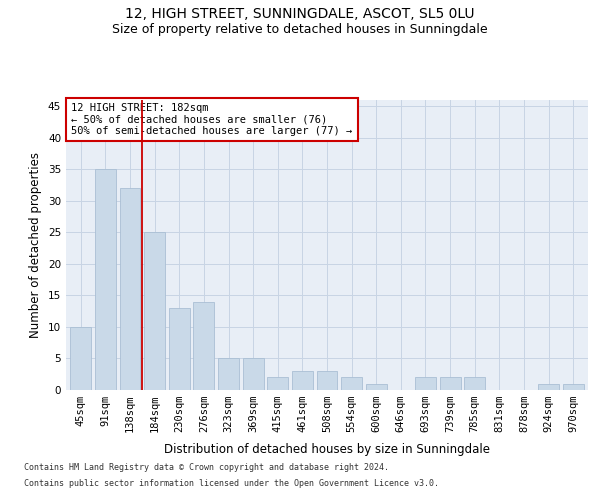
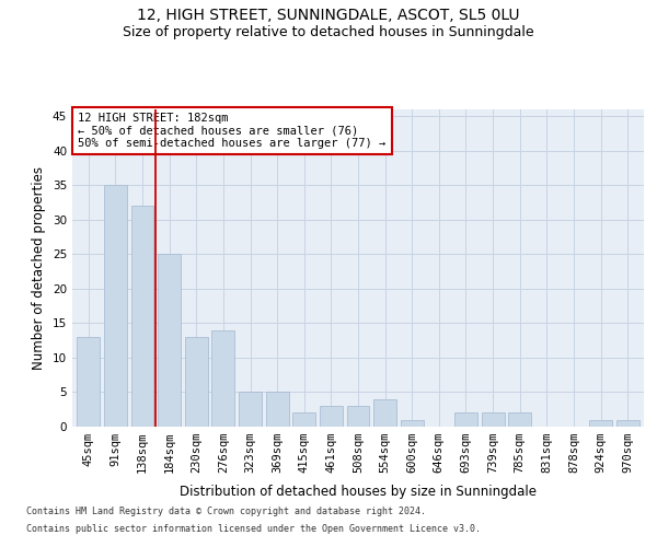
45sqm: 10 -> 13
554sqm: 2 -> 4
